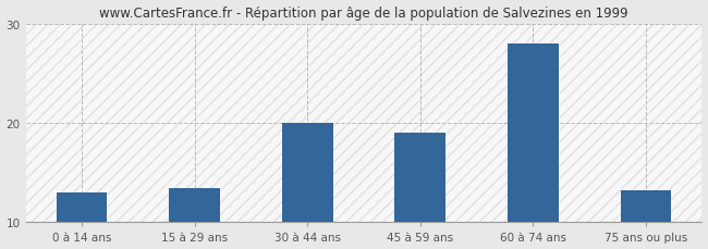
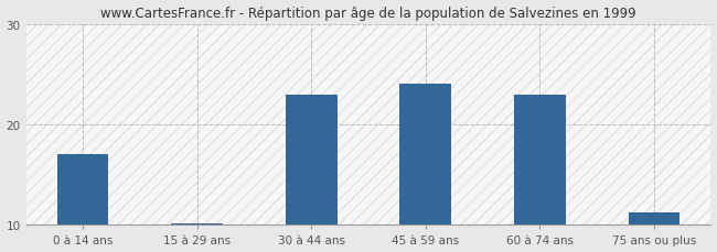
0 à 14 ans: 13.0 -> 17.0
15 à 29 ans: 13.4 -> 10.2
30 à 44 ans: 20.0 -> 23.0
45 à 59 ans: 19.0 -> 24.0
60 à 74 ans: 28.0 -> 23.0
75 ans ou plus: 13.2 -> 11.2
